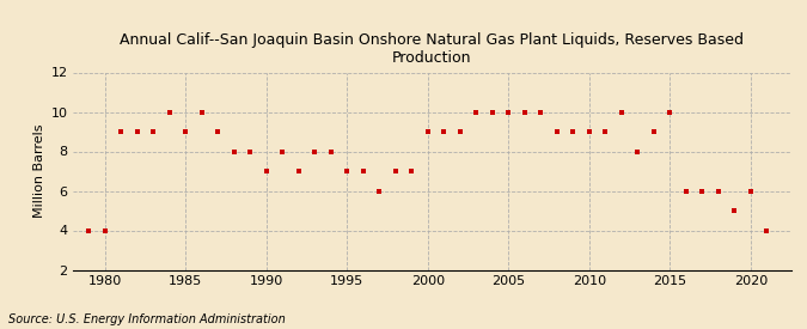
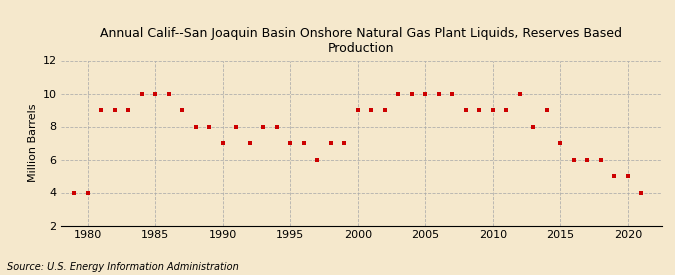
1985: 9 -> 10
2015: 10 -> 7
2020: 6 -> 5
